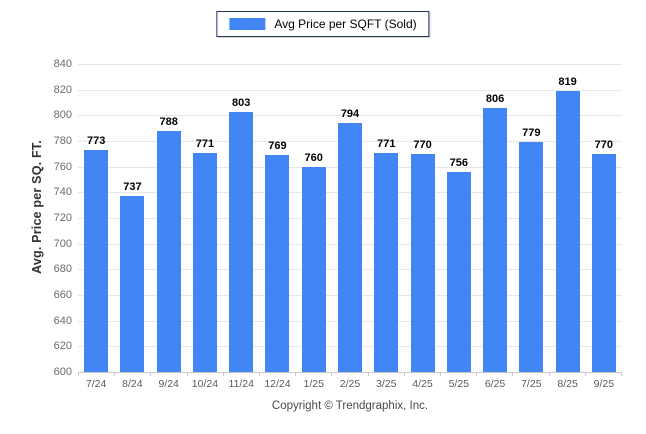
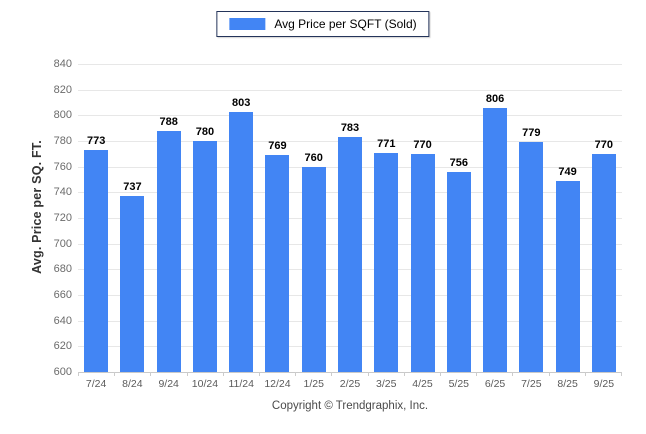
10/24: 771 -> 780
2/25: 794 -> 783
8/25: 819 -> 749
